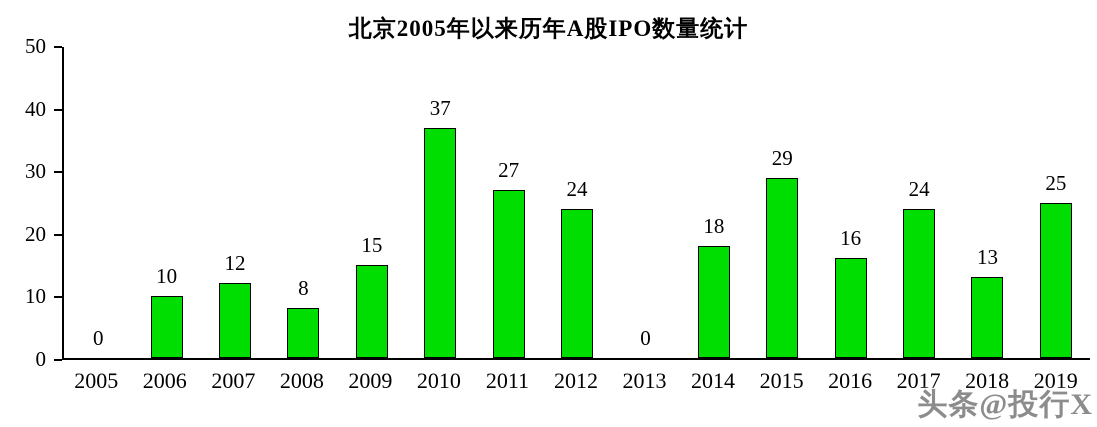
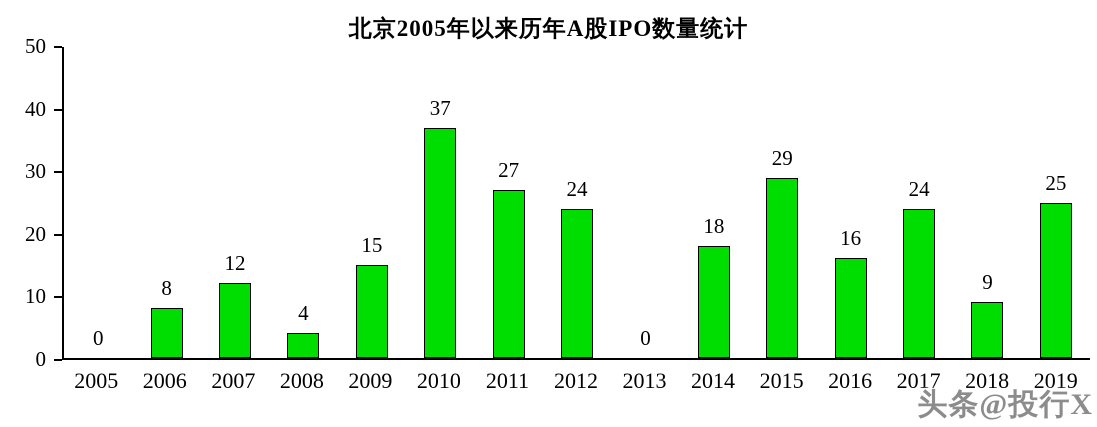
2006: 10 -> 8
2008: 8 -> 4
2018: 13 -> 9
